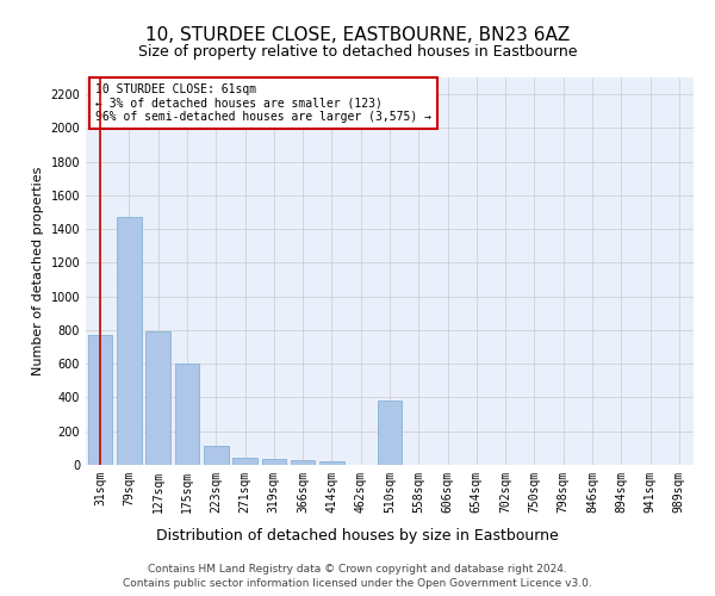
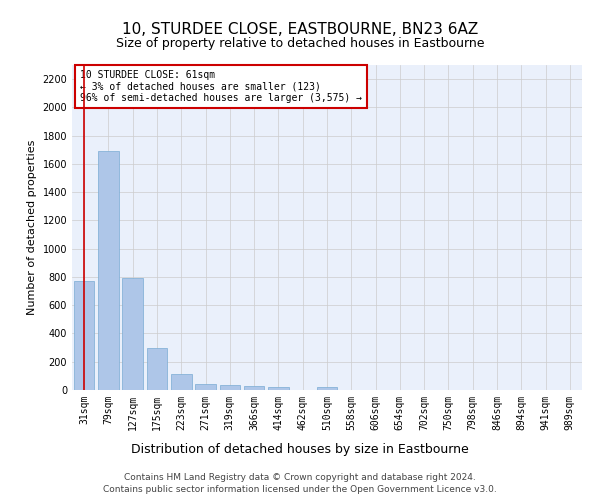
79sqm: 1470 -> 1690
175sqm: 600 -> 300
510sqm: 380 -> 20
